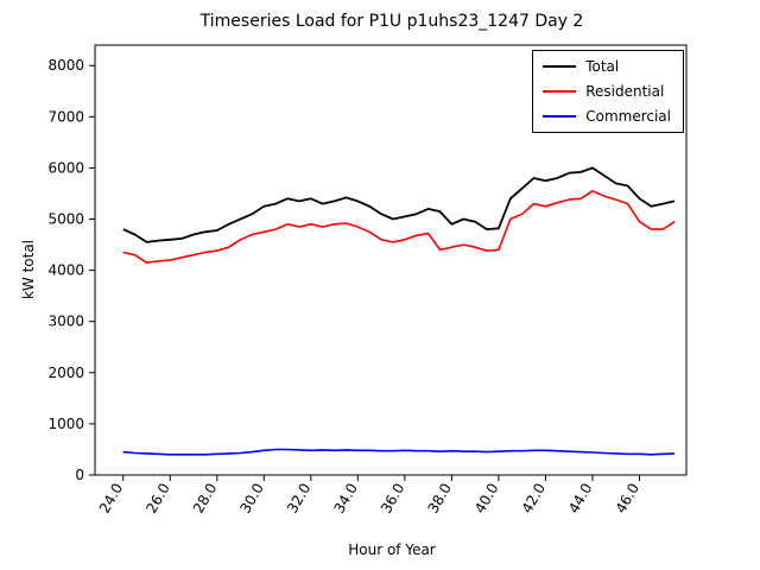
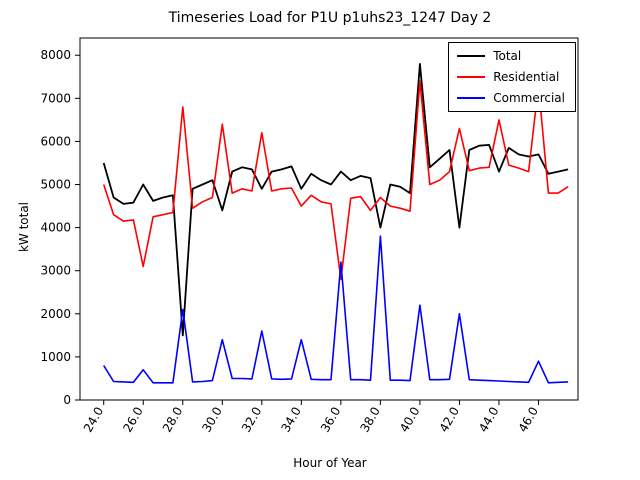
Total/24.0: 4800 -> 5500
Residential/24.0: 4400 -> 5000
Commercial/24.0: 400 -> 800
Total/26.0: 4600 -> 5000
Residential/26.0: 4200 -> 3100
Commercial/26.0: 400 -> 700
Total/28.0: 4800 -> 1500
Residential/28.0: 4400 -> 6800
Commercial/28.0: 400 -> 2100
Total/30.0: 5200 -> 4400
Residential/30.0: 4800 -> 6400
Commercial/30.0: 500 -> 1400
Total/32.0: 5400 -> 4900
Residential/32.0: 4900 -> 6200
Commercial/32.0: 500 -> 1600
Total/34.0: 5400 -> 4900
Residential/34.0: 4800 -> 4500
Commercial/34.0: 500 -> 1400
Total/36.0: 5000 -> 5300
Residential/36.0: 4600 -> 2800
Commercial/36.0: 500 -> 3200
Total/38.0: 4900 -> 4000
Residential/38.0: 4400 -> 4700
Commercial/38.0: 500 -> 3800
Total/40.0: 4800 -> 7800
Residential/40.0: 4400 -> 7400
Commercial/40.0: 500 -> 2200
Total/42.0: 5800 -> 4000
Residential/42.0: 5200 -> 6300
Commercial/42.0: 500 -> 2000
Total/44.0: 6000 -> 5300
Residential/44.0: 5600 -> 6500
Total/46.0: 5400 -> 5700
Residential/46.0: 5000 -> 7300
Commercial/46.0: 400 -> 900
